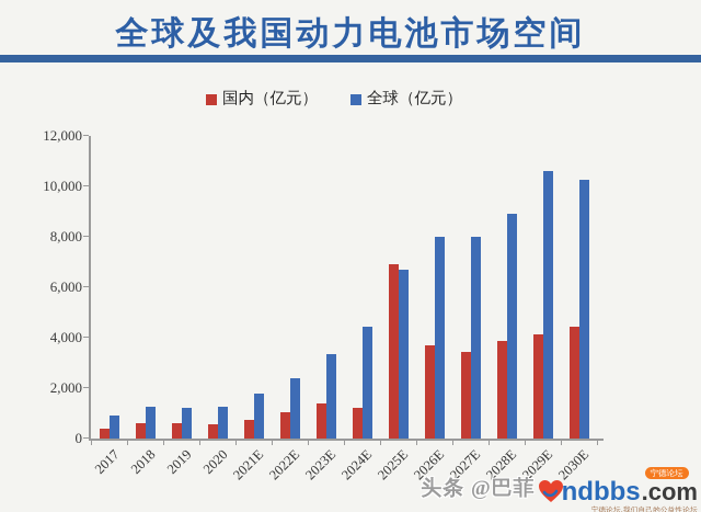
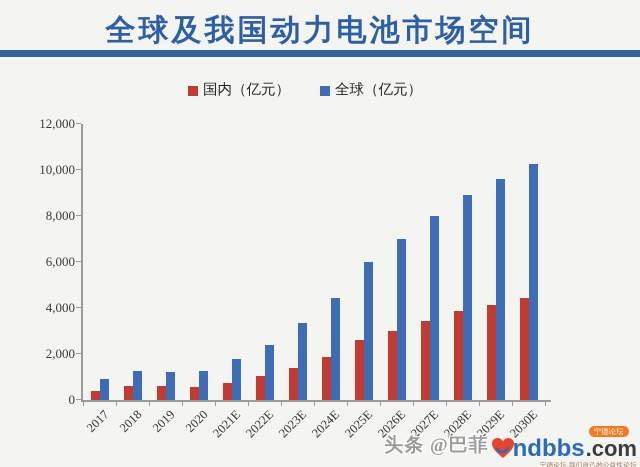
国内（亿元）/2024E: 1200 -> 1800
国内（亿元）/2025E: 6900 -> 2600
全球（亿元）/2025E: 6700 -> 6000
国内（亿元）/2026E: 3700 -> 3000
全球（亿元）/2026E: 8000 -> 7000
全球（亿元）/2029E: 10600 -> 9600
